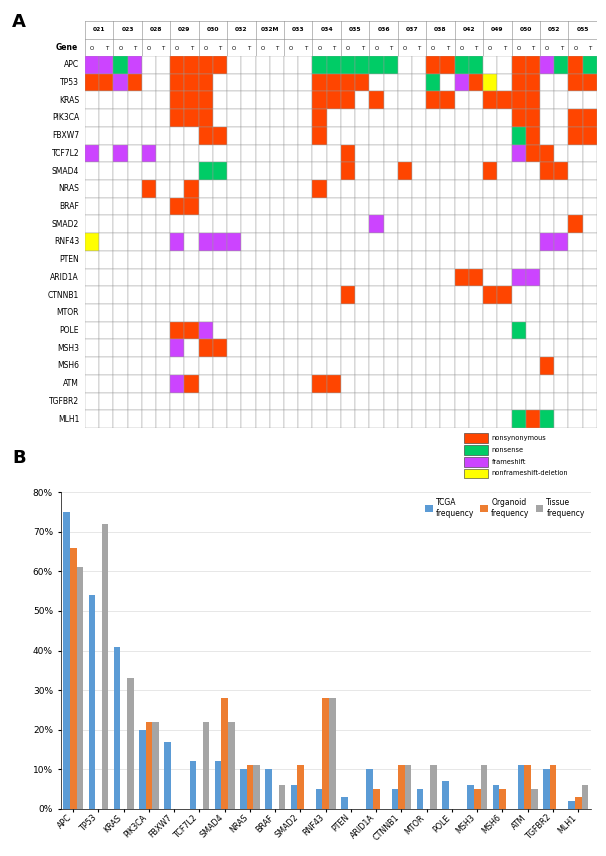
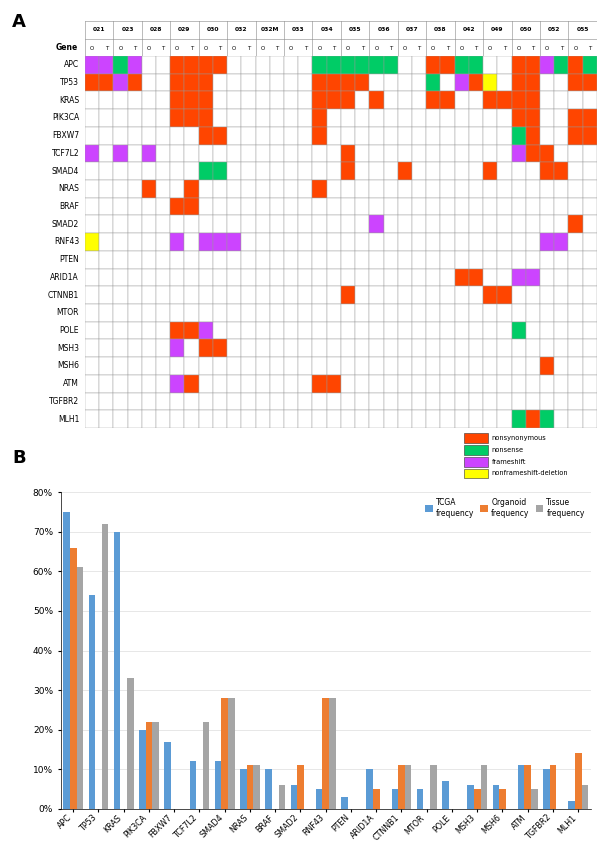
TCGA frequency/KRAS: 41% -> 70%
Tissue frequency/SMAD4: 22% -> 28%
Organoid frequency/MLH1: 3% -> 14%
